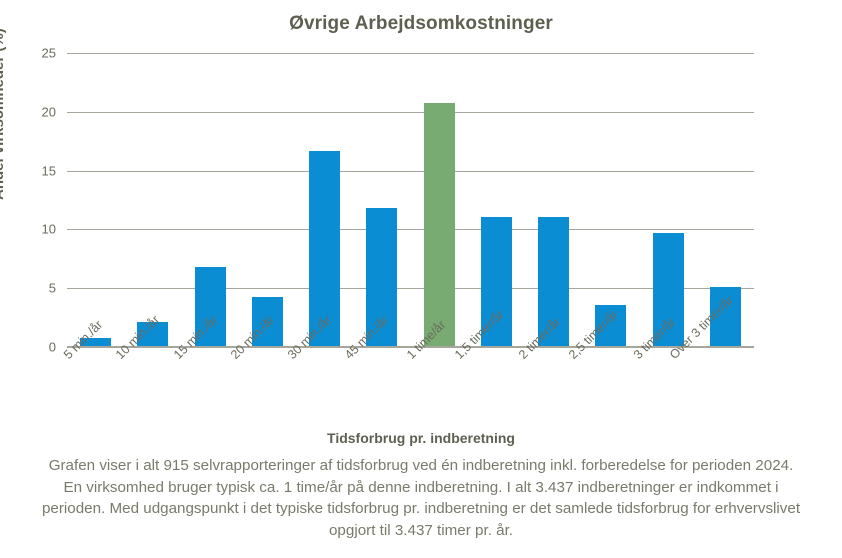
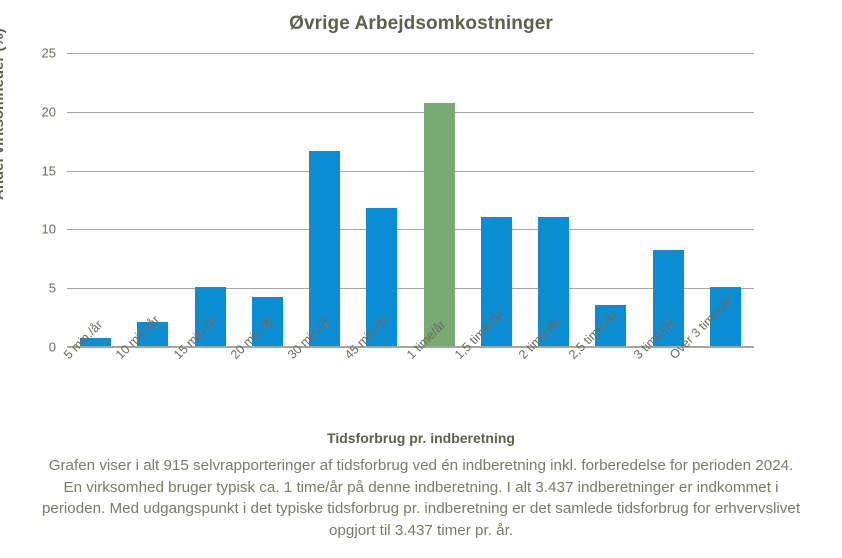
15 min./år: 6.7 -> 5.0
3 timer/år: 9.6 -> 8.2
